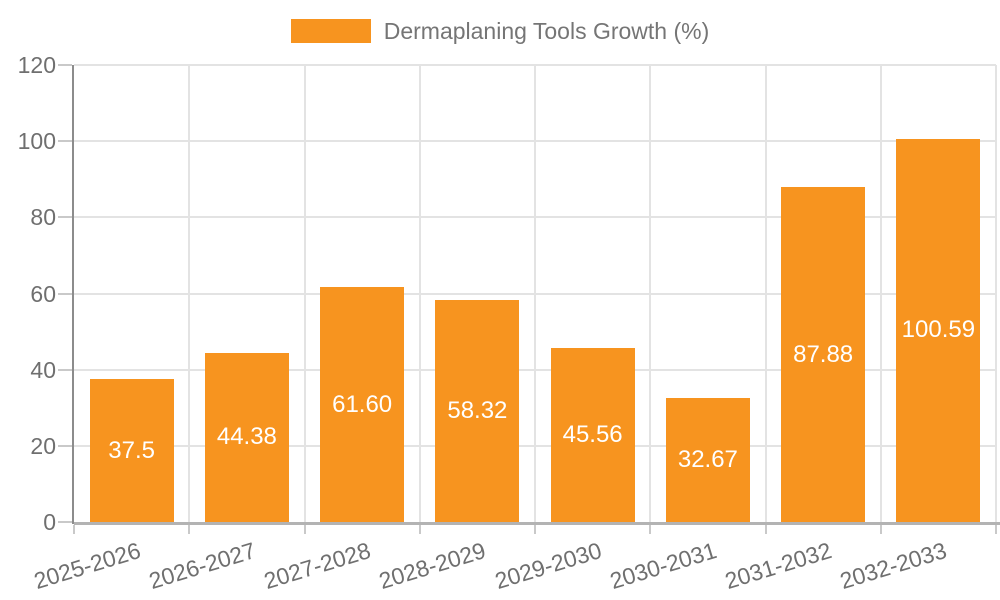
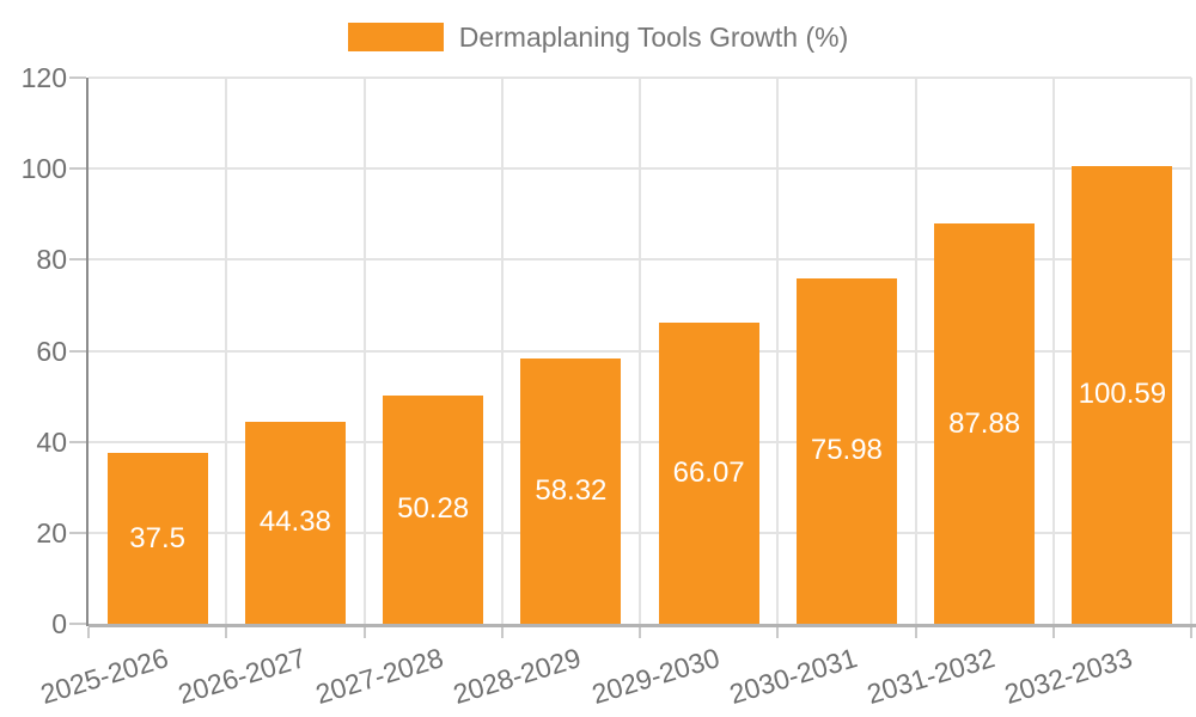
2027-2028: 61.60 -> 50.28
2029-2030: 45.56 -> 66.07
2030-2031: 32.67 -> 75.98
